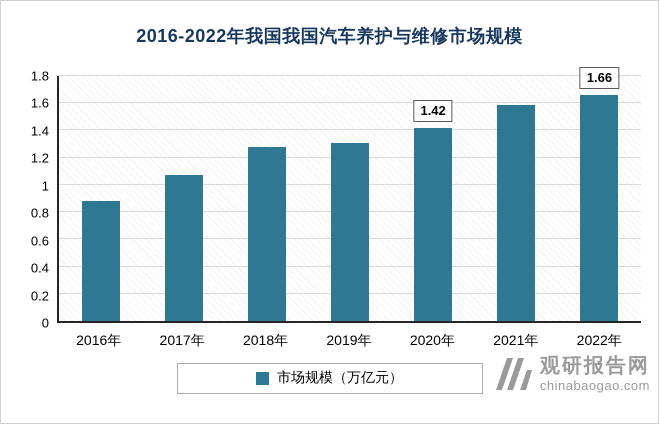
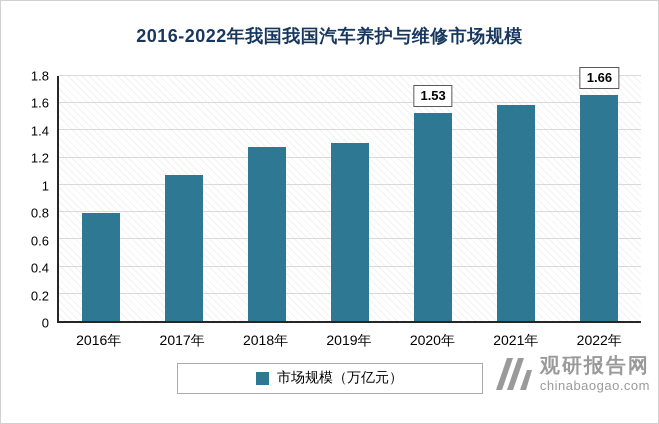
2016年: 0.88 -> 0.79
2020年: 1.42 -> 1.53
